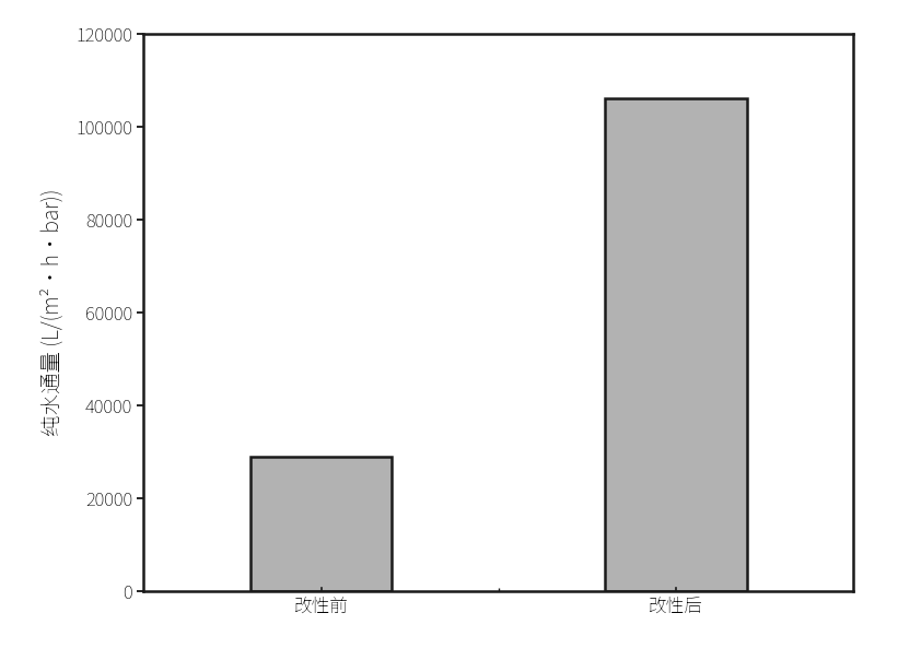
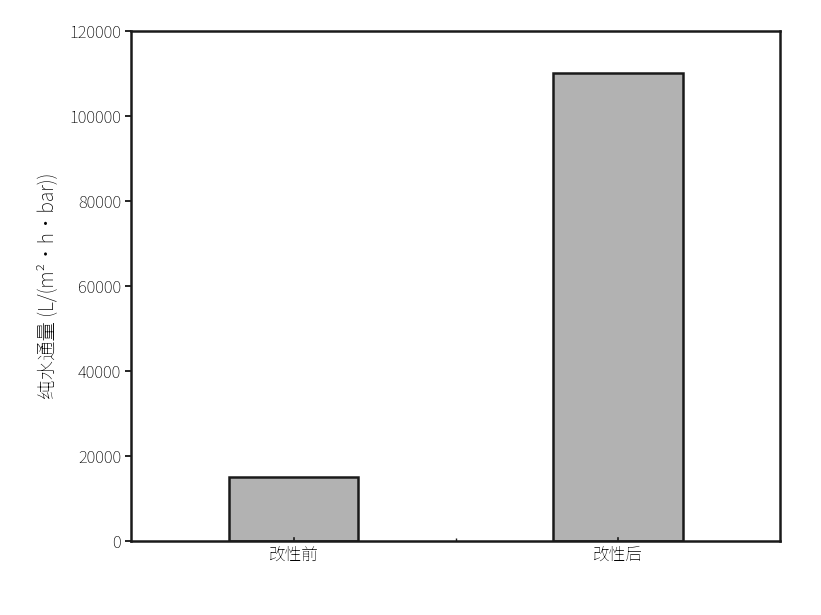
改性前: 29000 -> 15000
改性后: 106000 -> 110000
